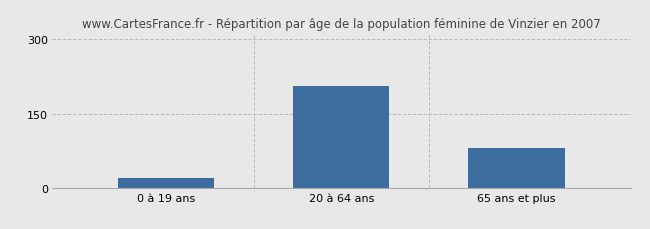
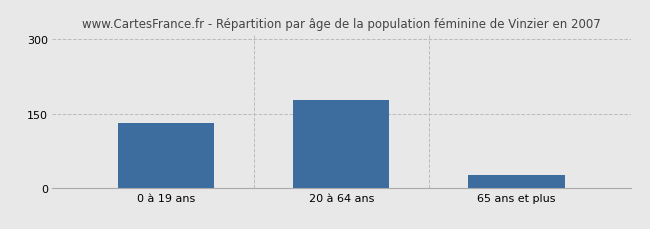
0 à 19 ans: 20 -> 130
20 à 64 ans: 205 -> 178
65 ans et plus: 80 -> 25
